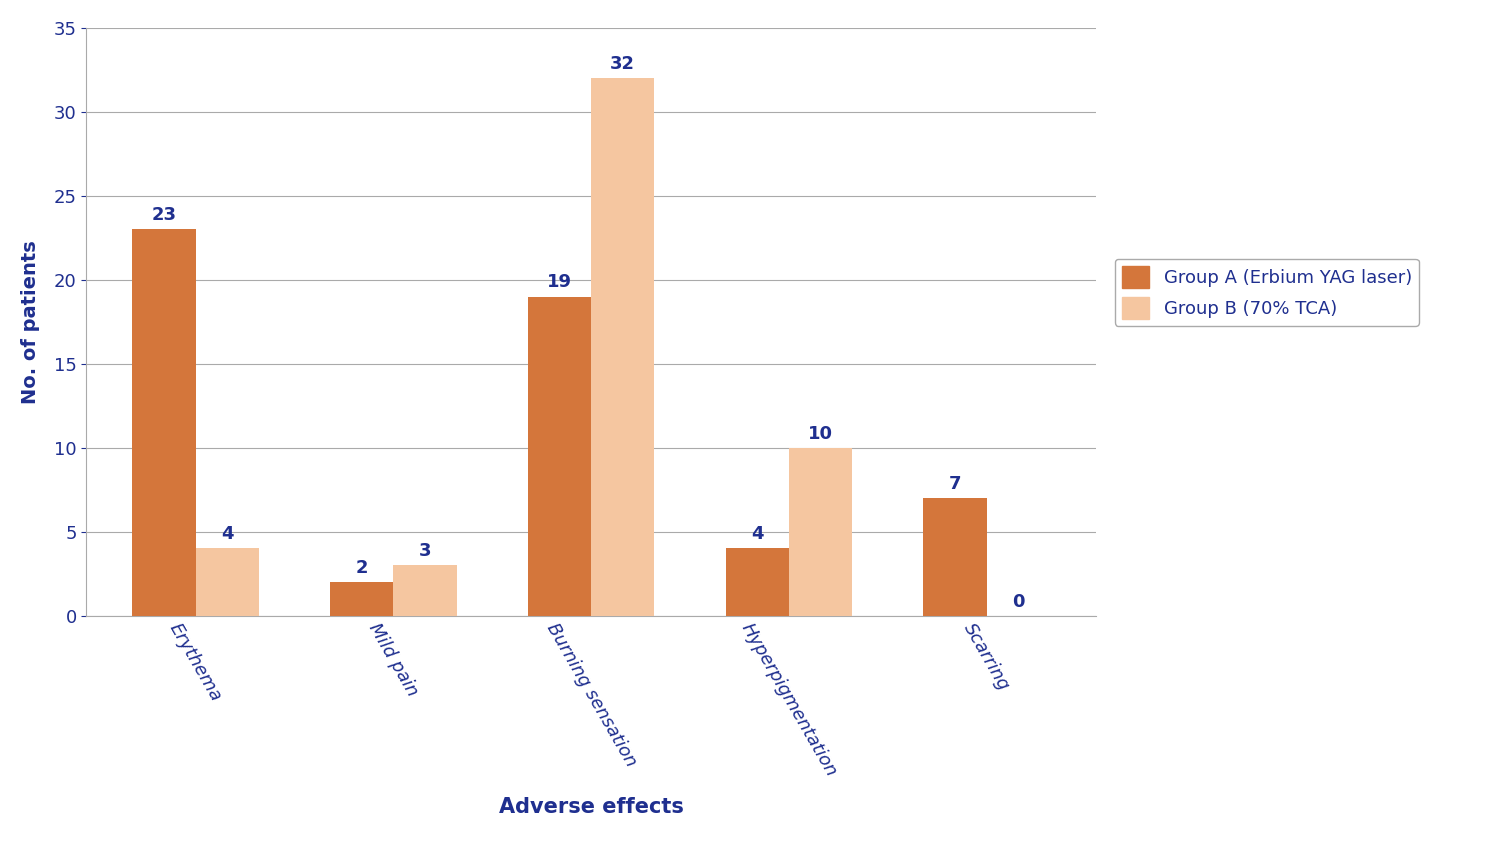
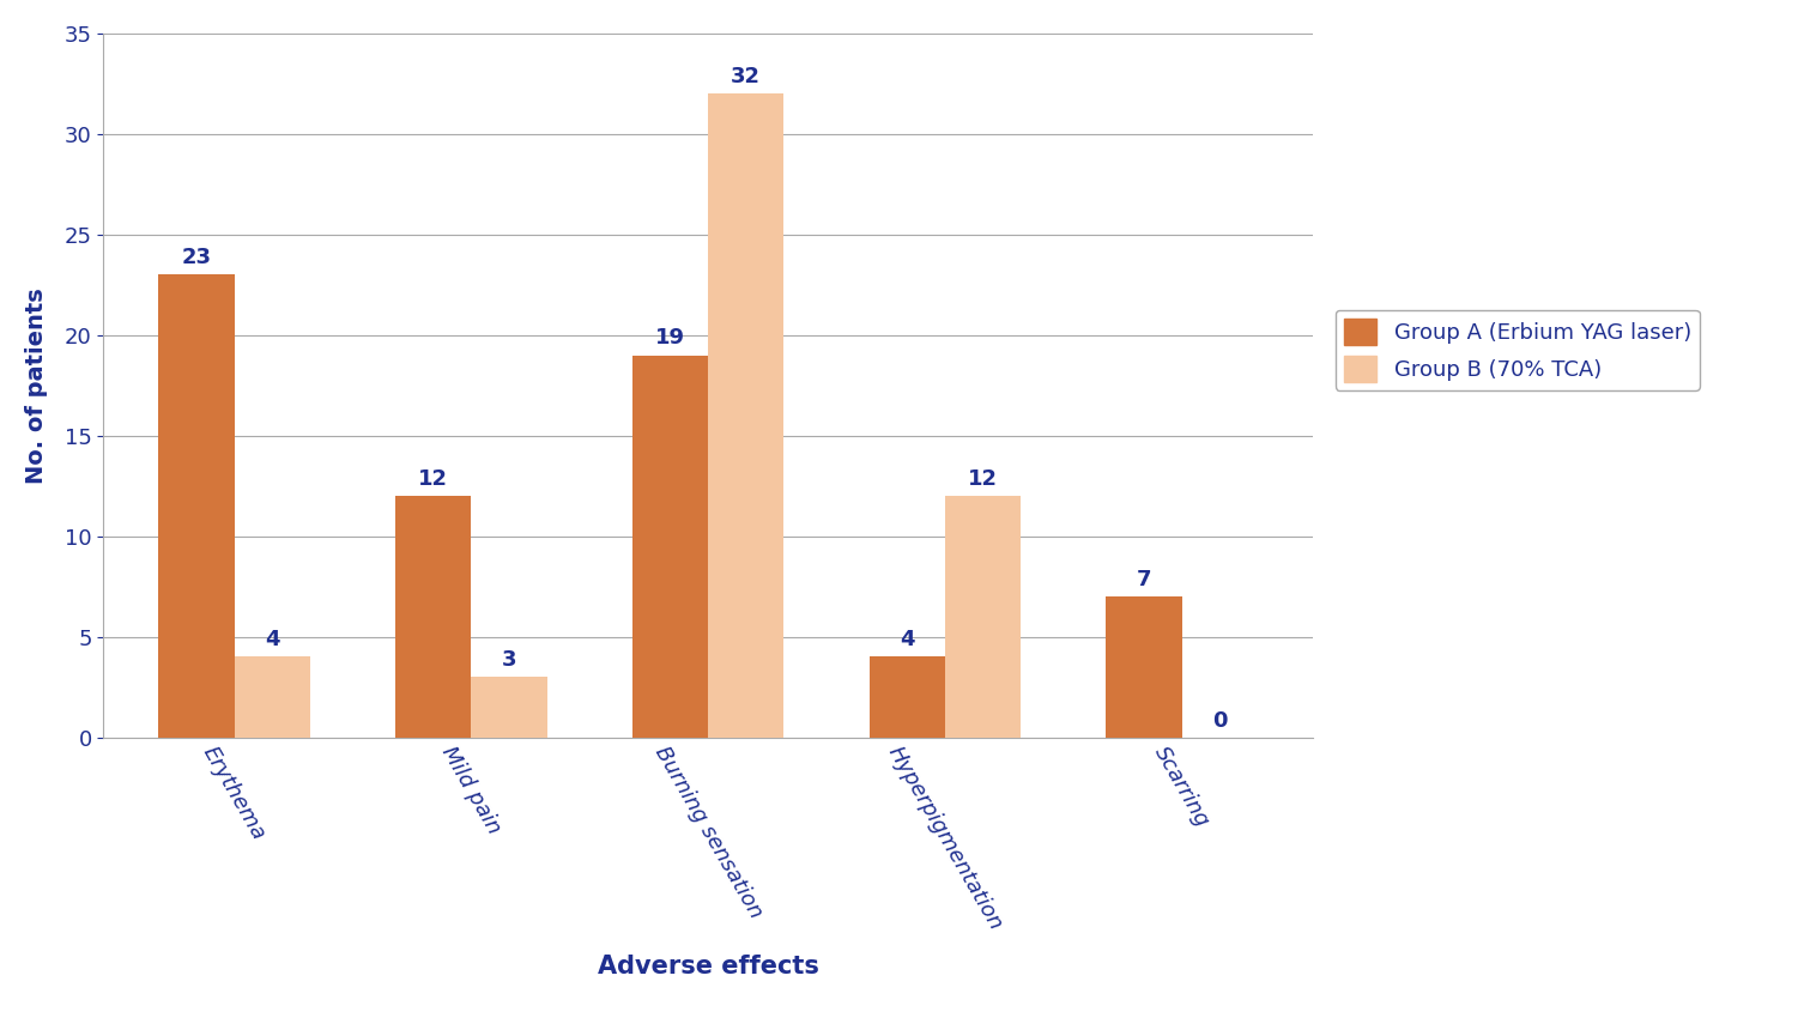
Group A (Erbium YAG laser)/Mild pain: 2 -> 12
Group B (70% TCA)/Hyperpigmentation: 10 -> 12
